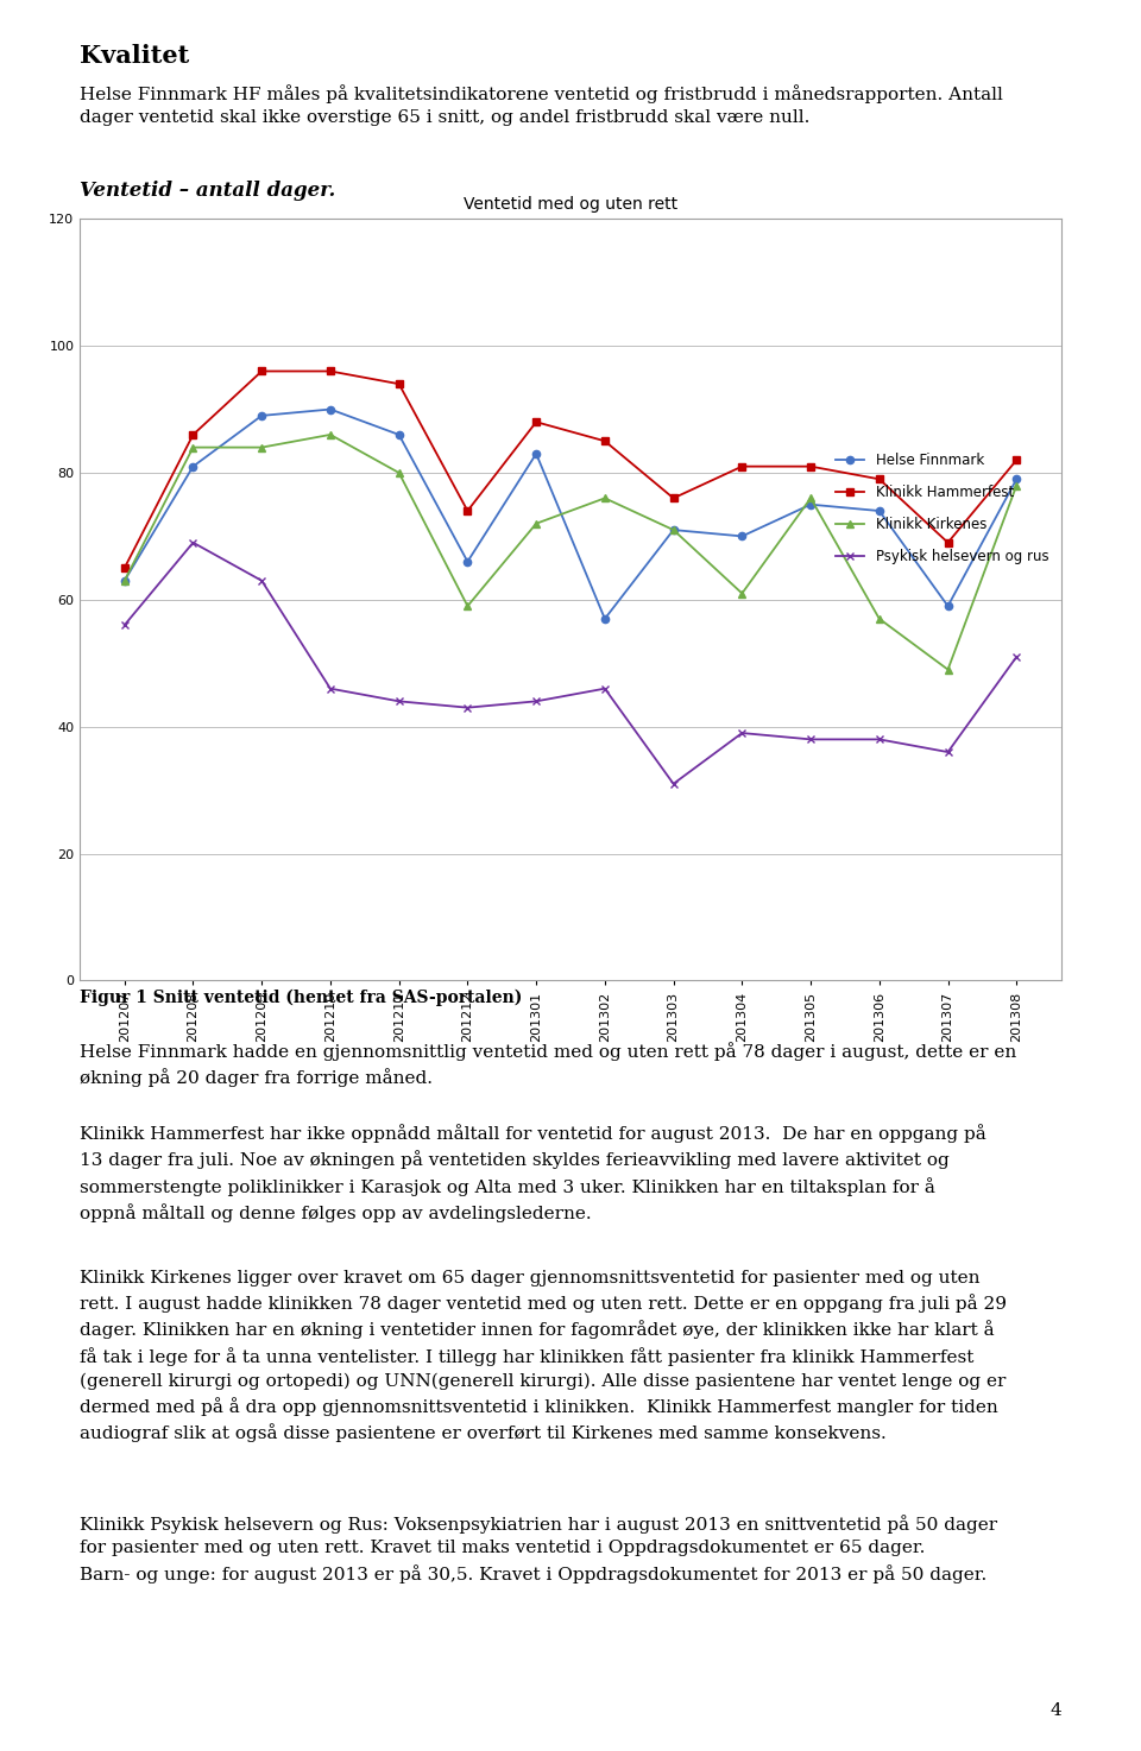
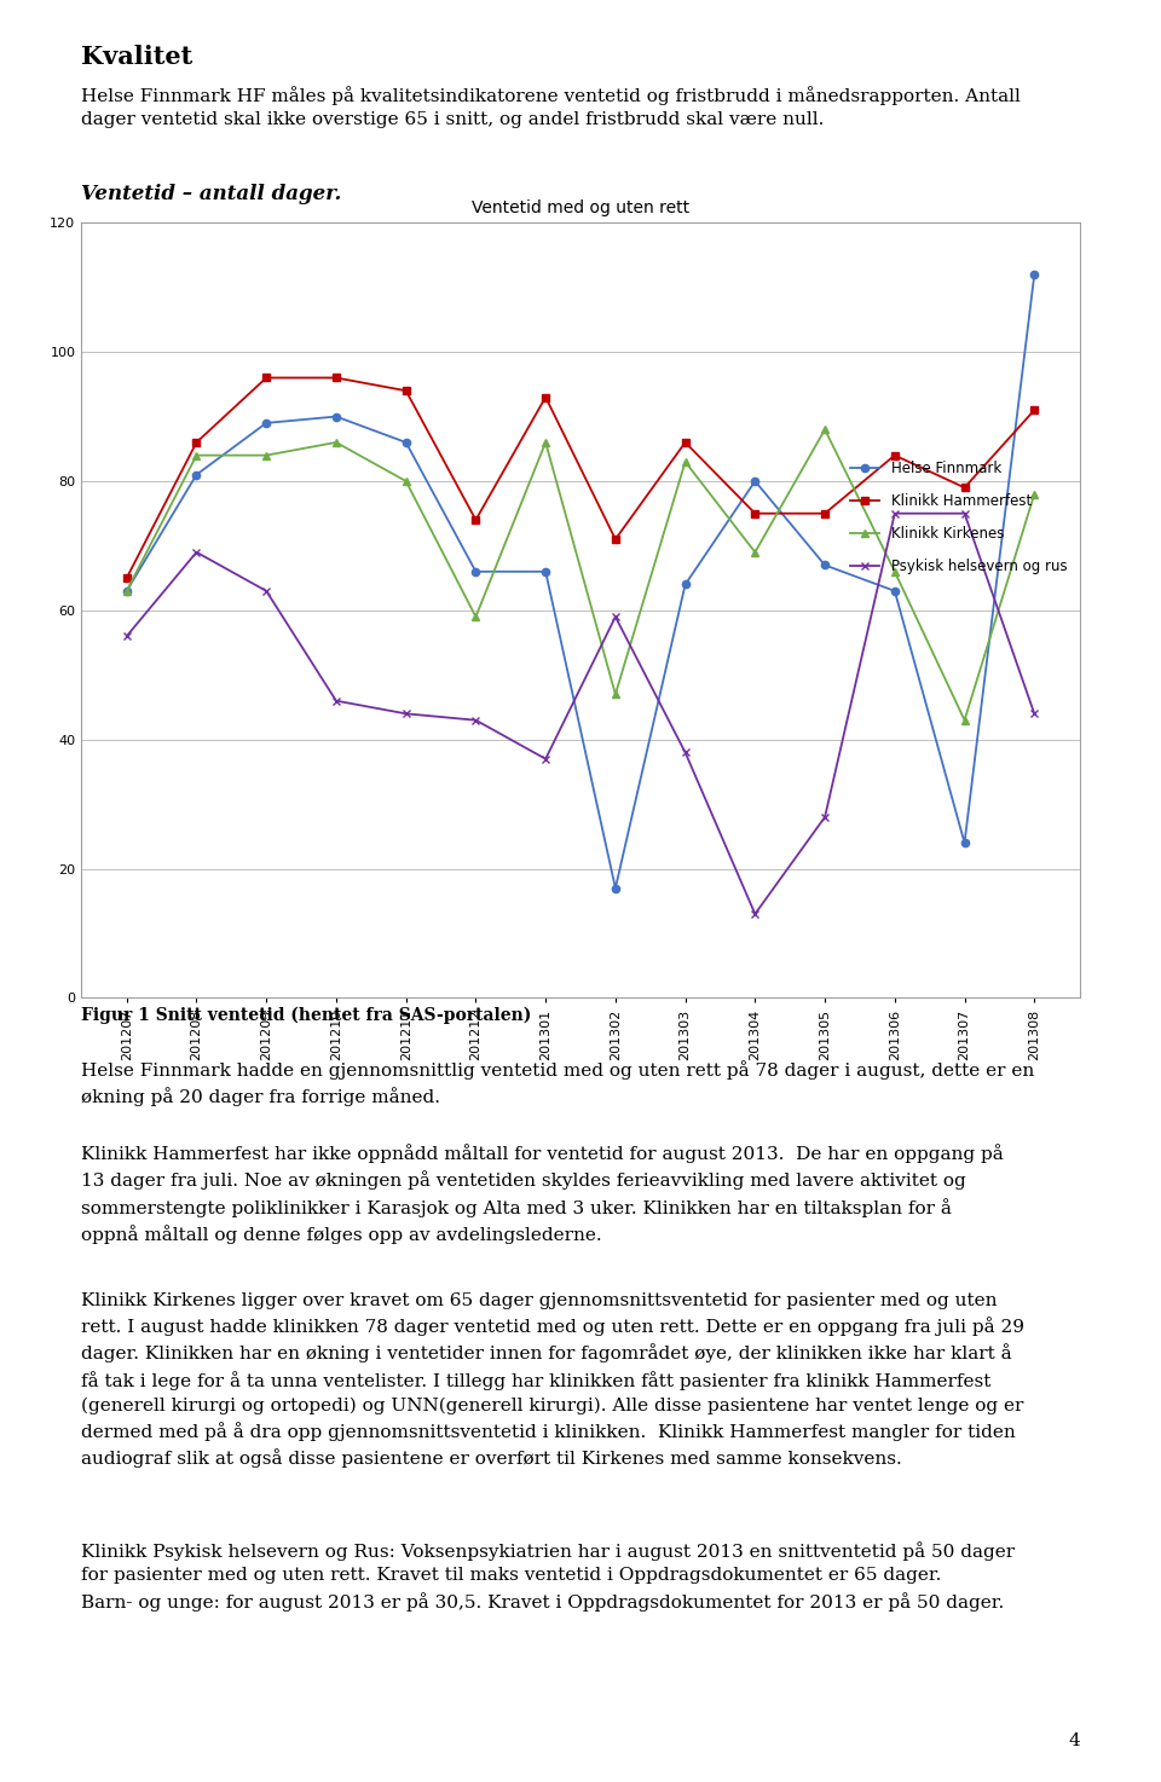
Helse Finnmark/201301: 83 -> 66
Klinikk Hammerfest/201301: 88 -> 93
Klinikk Kirkenes/201301: 72 -> 86
Psykisk helsevern og rus/201301: 44 -> 37
Helse Finnmark/201302: 57 -> 17
Klinikk Hammerfest/201302: 85 -> 71
Klinikk Kirkenes/201302: 76 -> 47
Psykisk helsevern og rus/201302: 46 -> 59
Helse Finnmark/201303: 71 -> 64
Klinikk Hammerfest/201303: 76 -> 86
Klinikk Kirkenes/201303: 71 -> 83
Psykisk helsevern og rus/201303: 31 -> 38
Helse Finnmark/201304: 70 -> 80
Klinikk Hammerfest/201304: 81 -> 75
Klinikk Kirkenes/201304: 61 -> 69
Psykisk helsevern og rus/201304: 39 -> 13
Helse Finnmark/201305: 75 -> 67
Klinikk Hammerfest/201305: 81 -> 75
Klinikk Kirkenes/201305: 76 -> 88
Psykisk helsevern og rus/201305: 38 -> 28
Helse Finnmark/201306: 74 -> 63
Klinikk Hammerfest/201306: 79 -> 84
Klinikk Kirkenes/201306: 57 -> 66
Psykisk helsevern og rus/201306: 38 -> 75
Helse Finnmark/201307: 59 -> 24
Klinikk Hammerfest/201307: 69 -> 79
Klinikk Kirkenes/201307: 49 -> 43
Psykisk helsevern og rus/201307: 36 -> 75
Helse Finnmark/201308: 79 -> 112
Klinikk Hammerfest/201308: 82 -> 91
Psykisk helsevern og rus/201308: 51 -> 44
